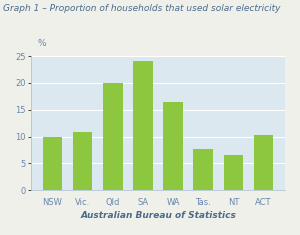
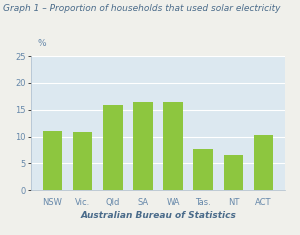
NSW: 9.9 -> 11.0
Qld: 20.0 -> 15.8
SA: 24.0 -> 16.4
